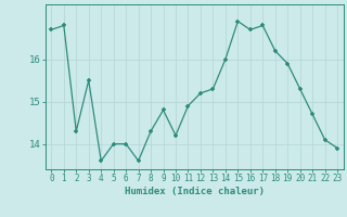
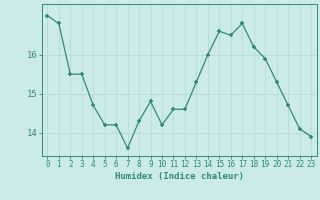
0: 16.7 -> 17.0
2: 14.3 -> 15.5
4: 13.6 -> 14.7
5: 14.0 -> 14.2
6: 14.0 -> 14.2
11: 14.9 -> 14.6
12: 15.2 -> 14.6
15: 16.9 -> 16.6
16: 16.7 -> 16.5
